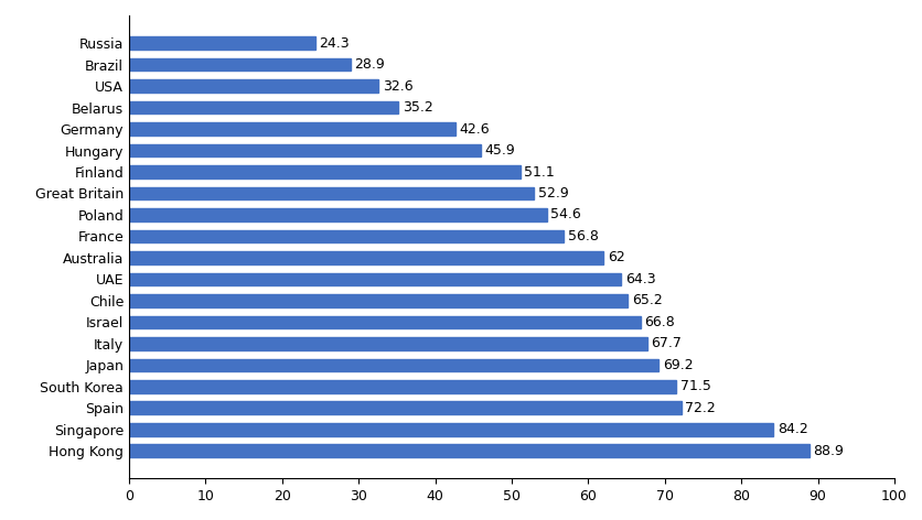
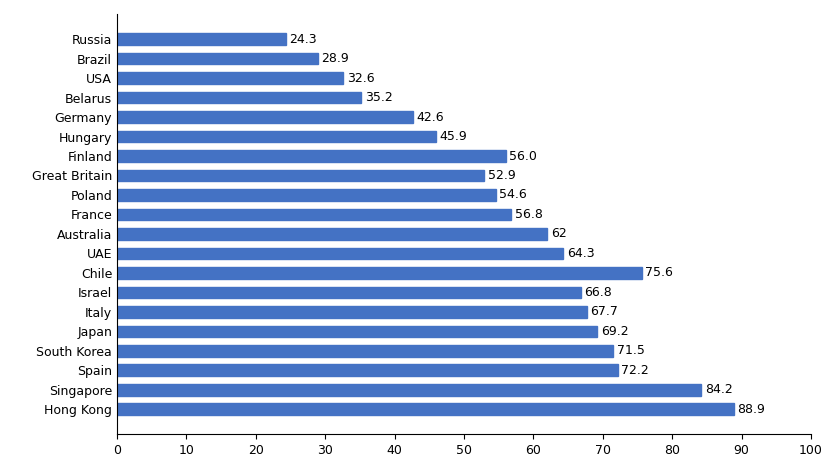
Finland: 51.1 -> 56.0
Chile: 65.2 -> 75.6
